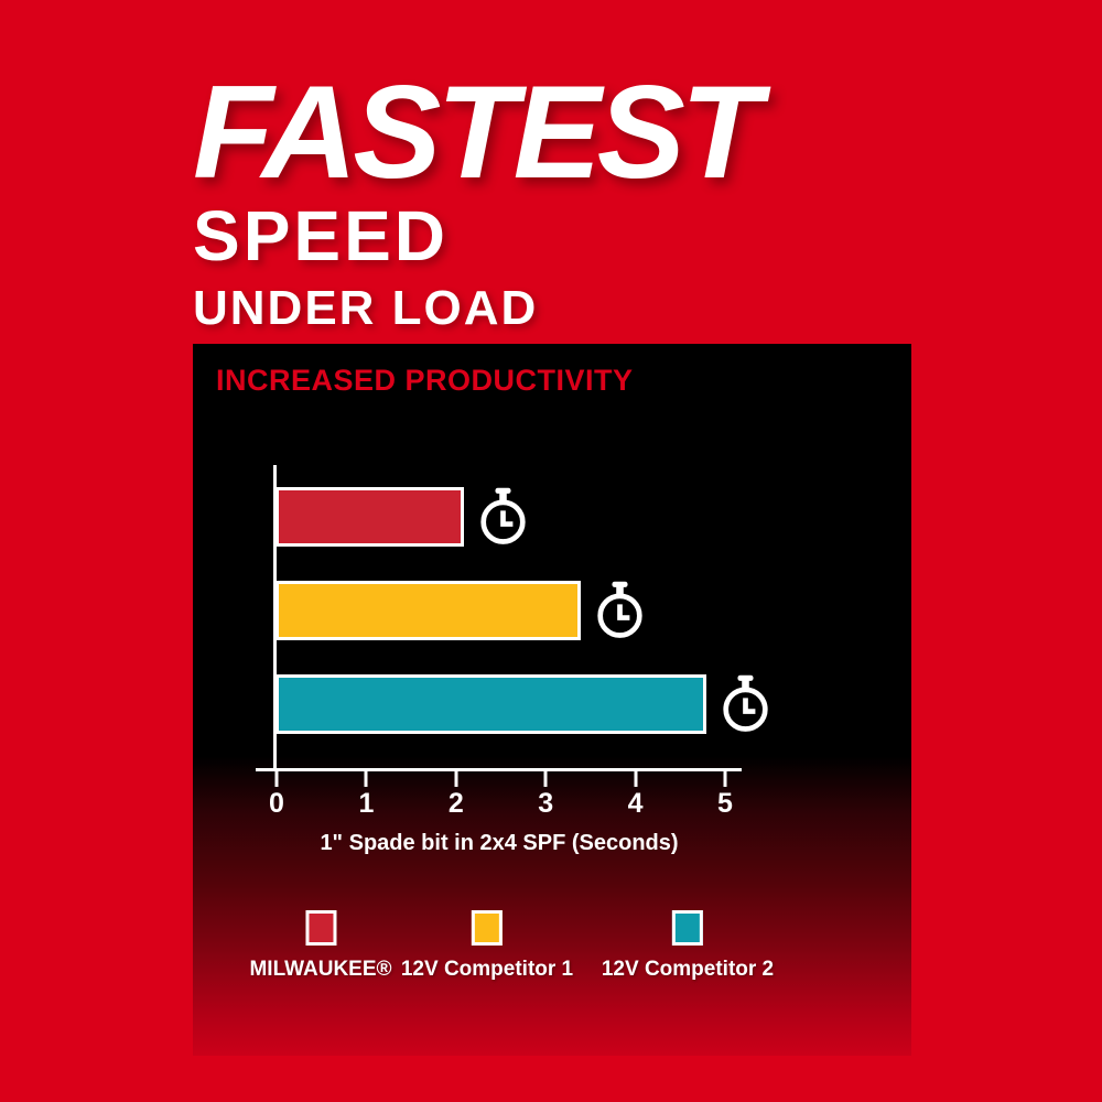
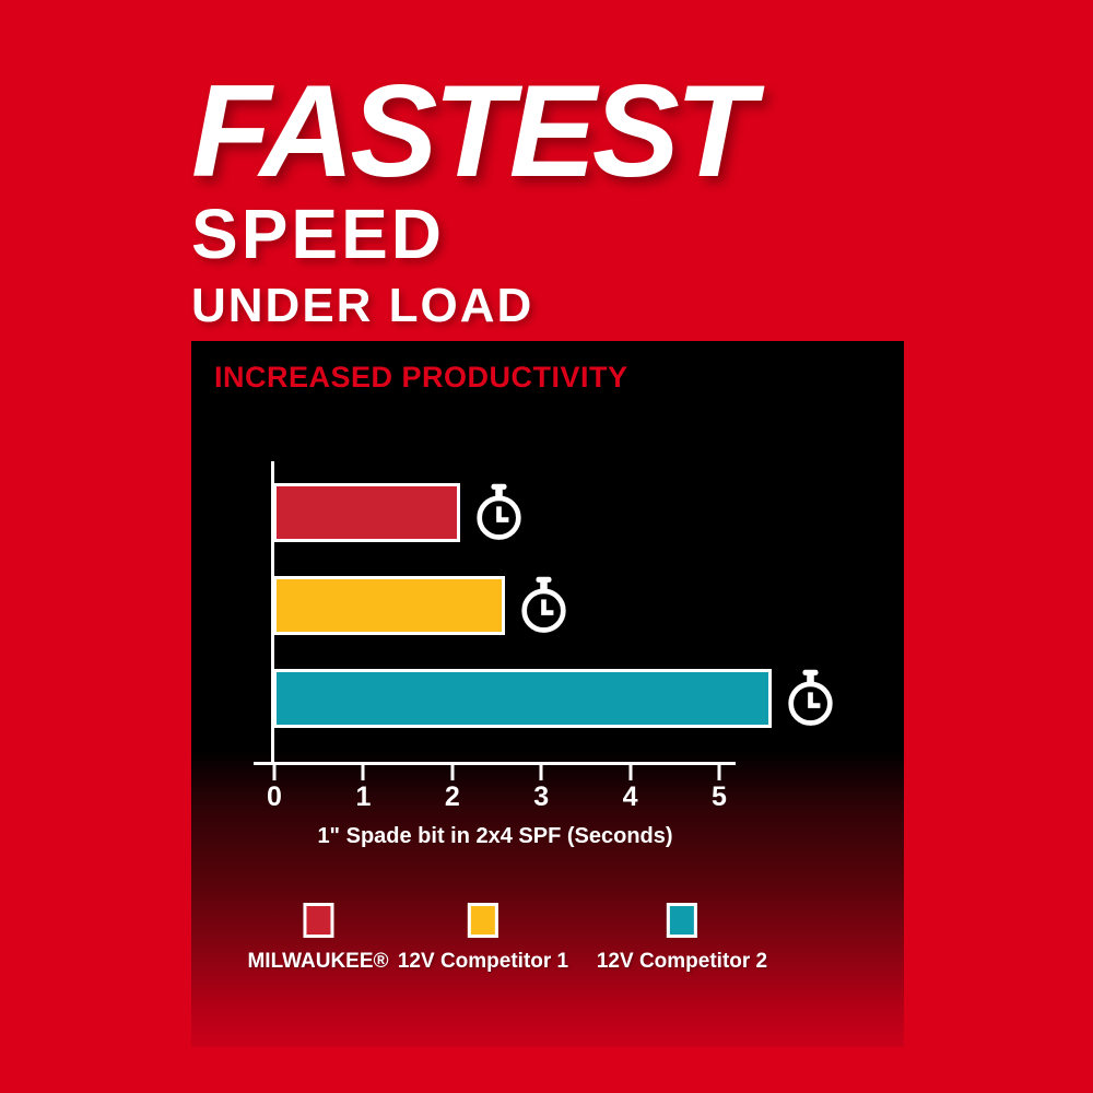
12V Competitor 1: 3.4 -> 2.6
12V Competitor 2: 4.8 -> 5.6
